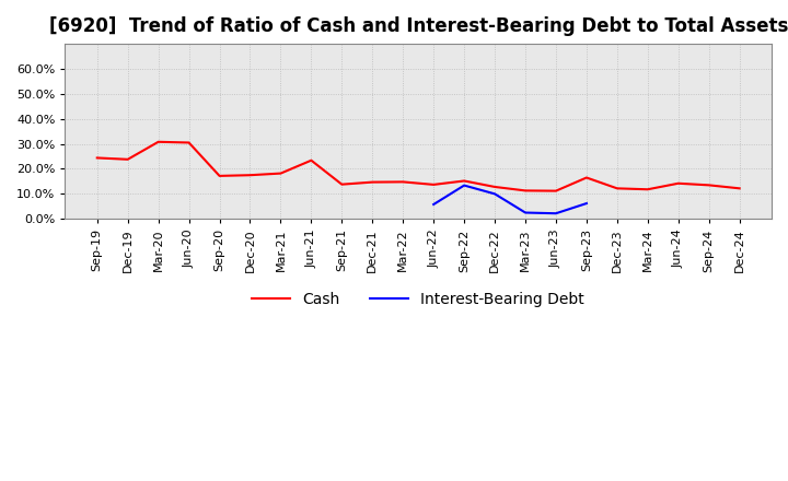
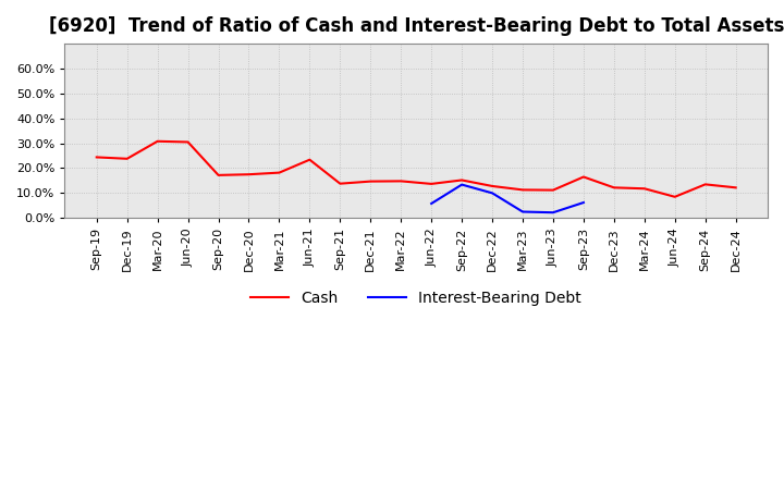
Cash/Jun-24: 14.2% -> 8.5%
